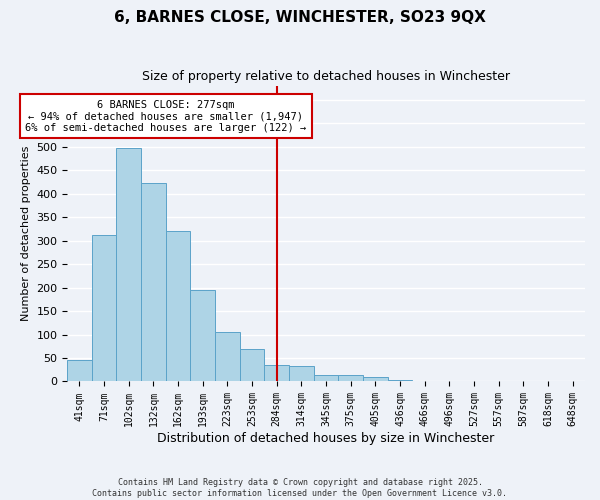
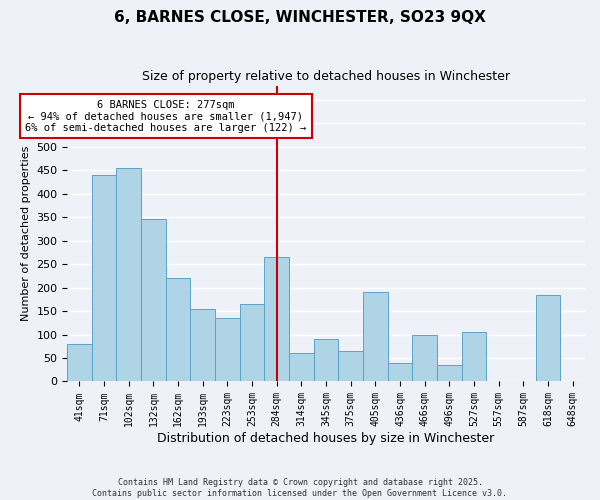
41sqm: 46 -> 80
71sqm: 312 -> 440
102sqm: 498 -> 455
132sqm: 423 -> 345
162sqm: 320 -> 220
193sqm: 195 -> 155
223sqm: 105 -> 135
253sqm: 70 -> 165
284sqm: 35 -> 265
314sqm: 32 -> 60
345sqm: 14 -> 90
375sqm: 14 -> 65
405sqm: 9 -> 190
436sqm: 4 -> 40
466sqm: 2 -> 100
496sqm: 1 -> 35
527sqm: 1 -> 105
618sqm: 1 -> 185
